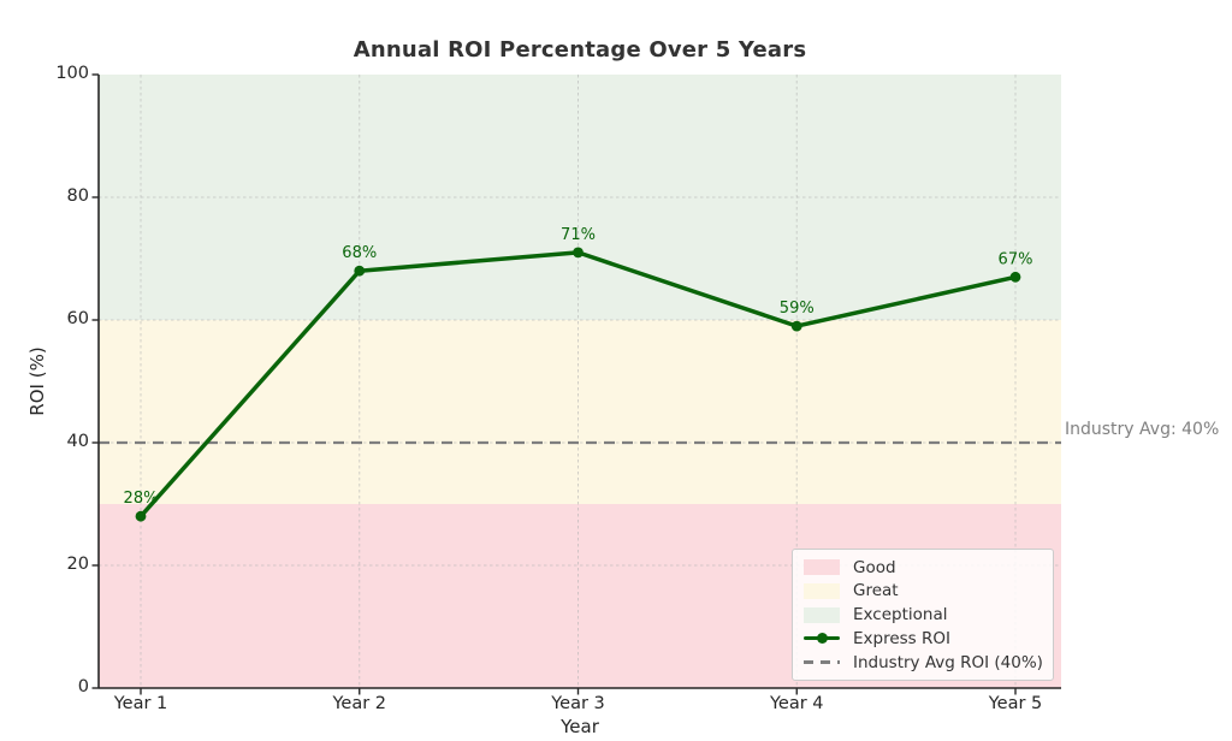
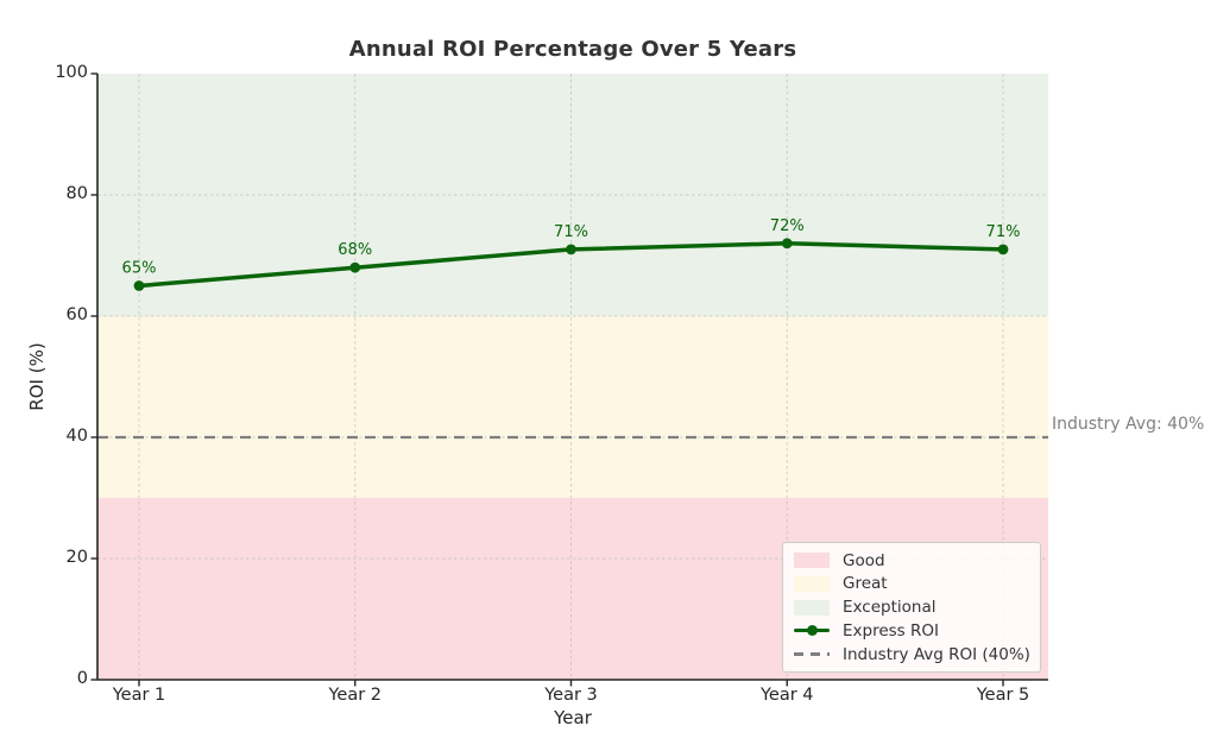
Year 1: 28% -> 65%
Year 4: 59% -> 72%
Year 5: 67% -> 71%
